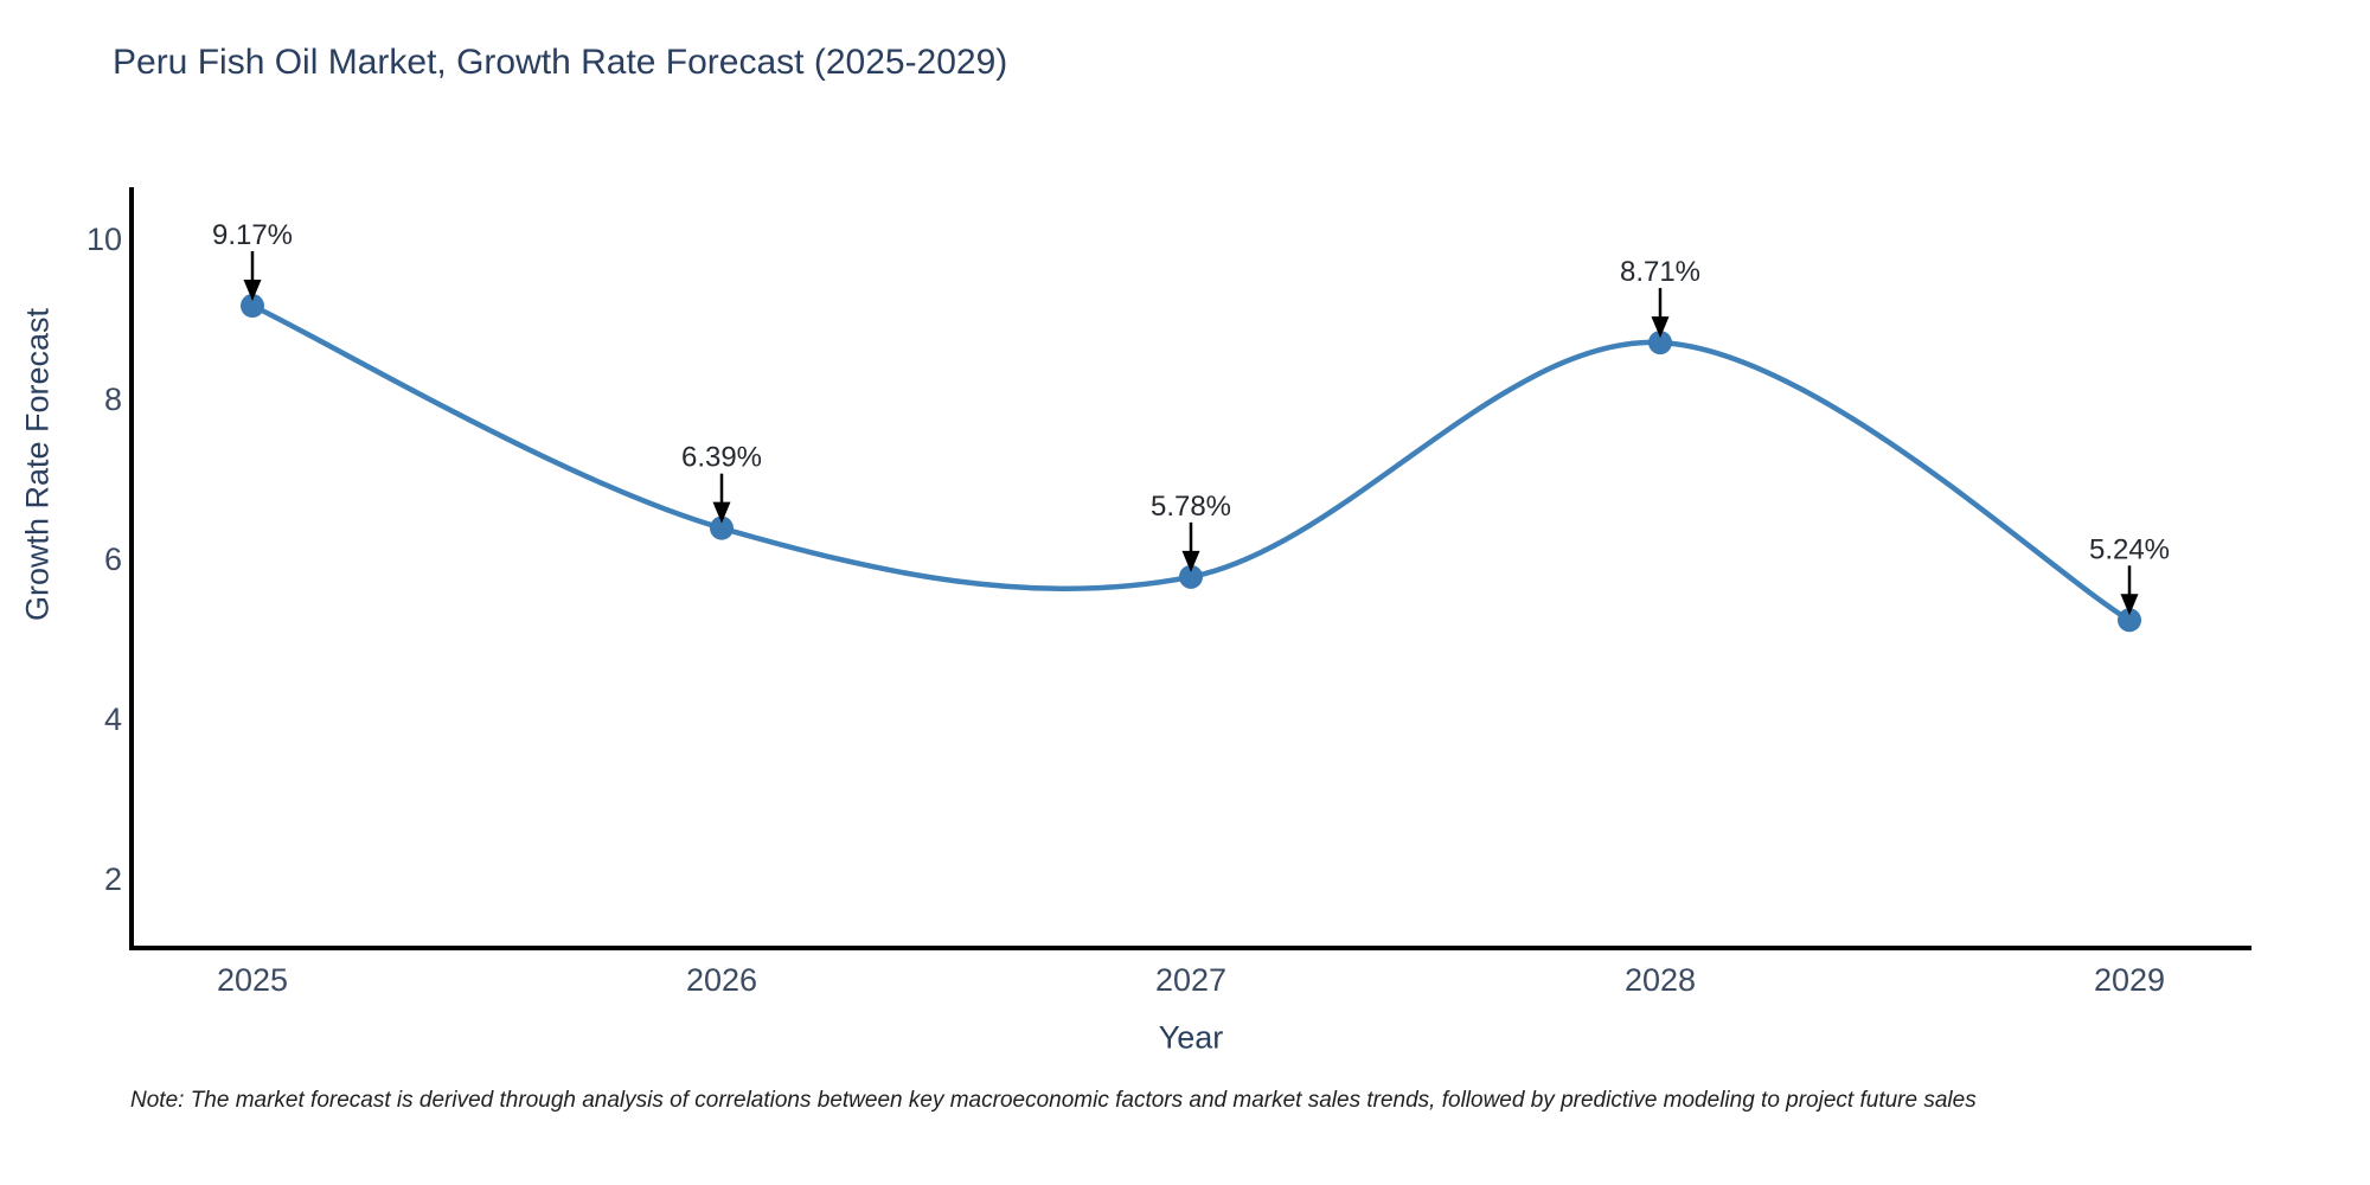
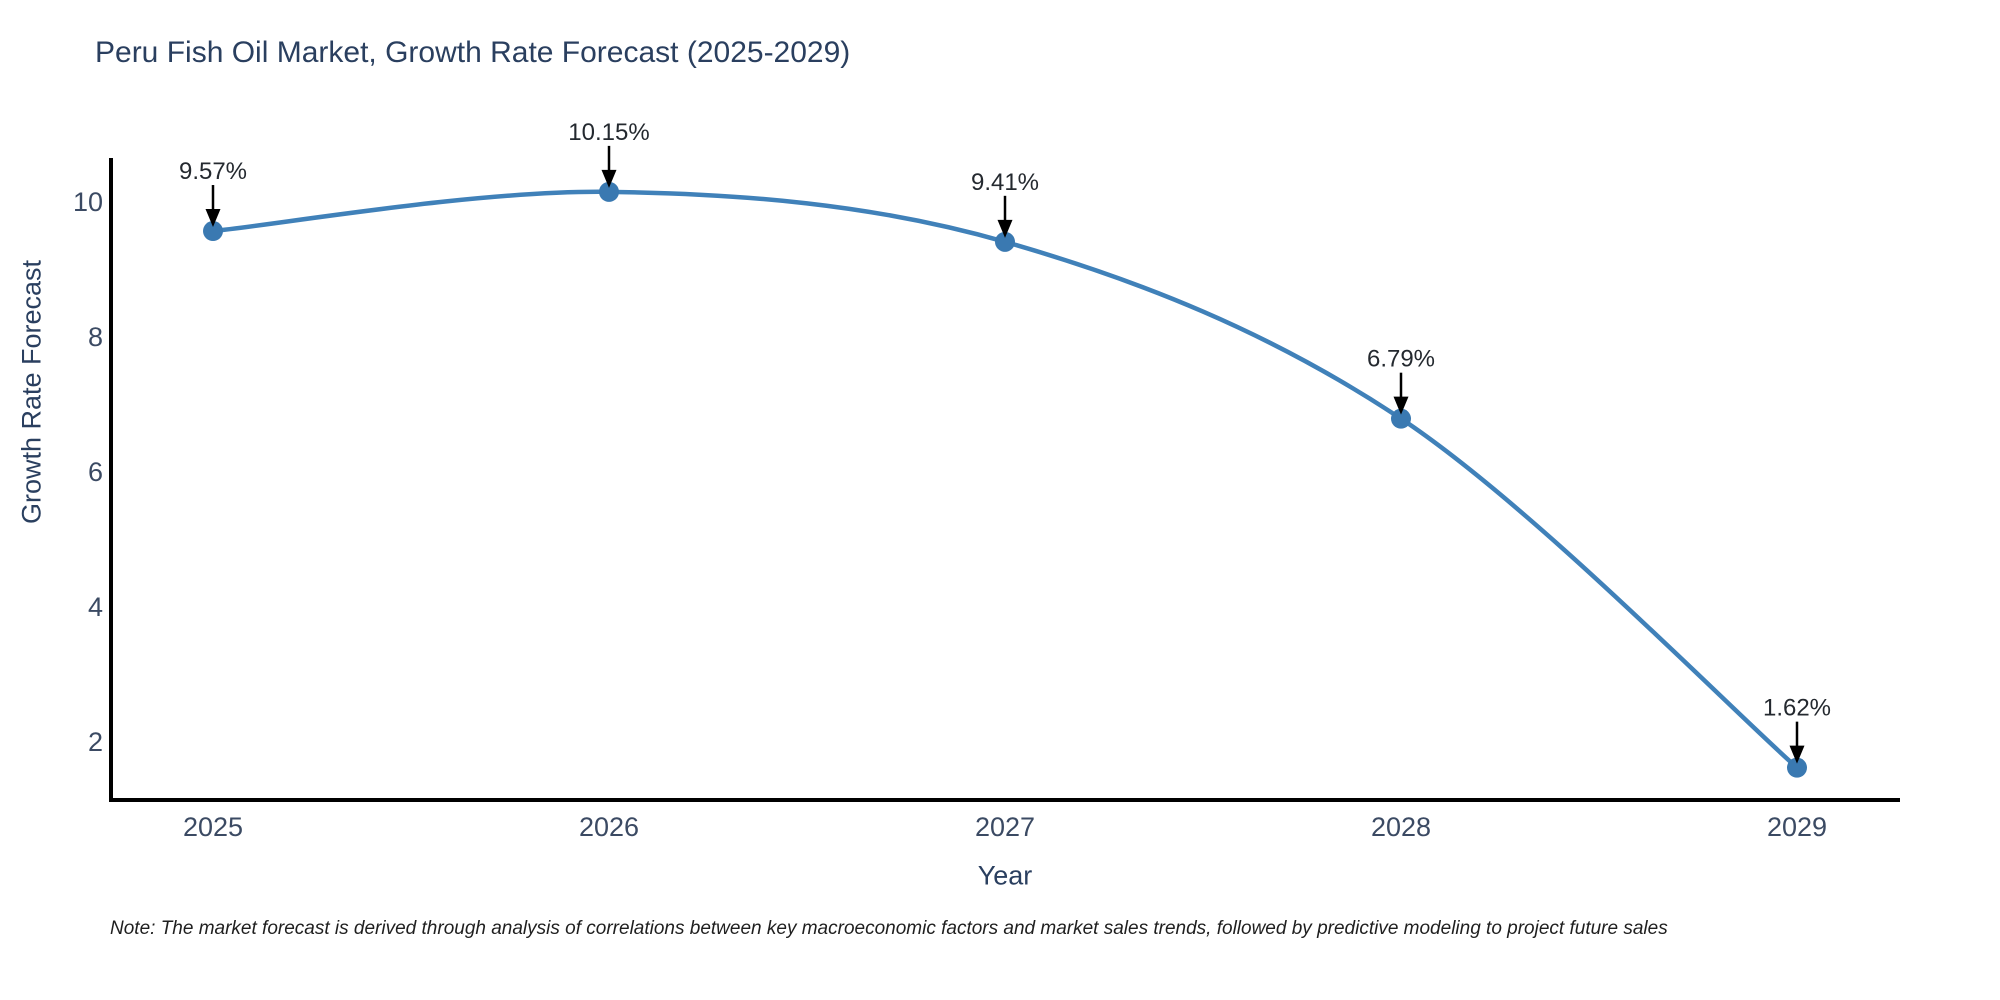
2025: 9.17% -> 9.57%
2026: 6.39% -> 10.15%
2027: 5.78% -> 9.41%
2028: 8.71% -> 6.79%
2029: 5.24% -> 1.62%
